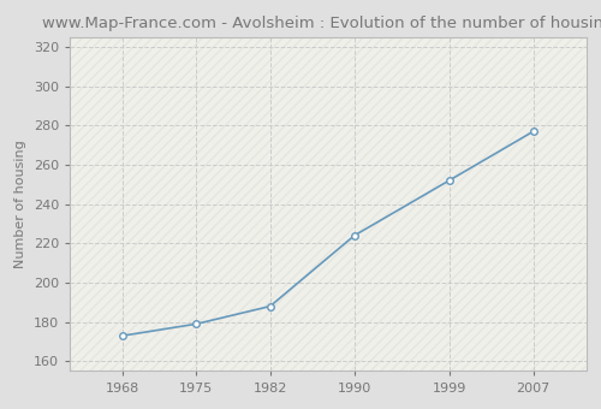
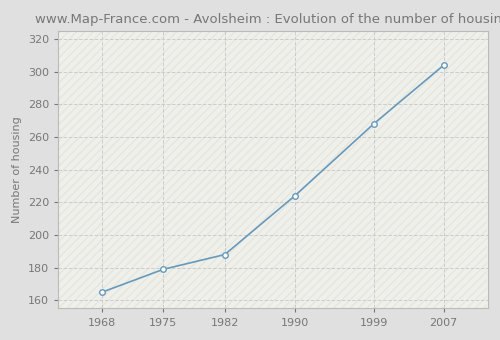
1968: 173 -> 165
1999: 252 -> 268
2007: 277 -> 304
